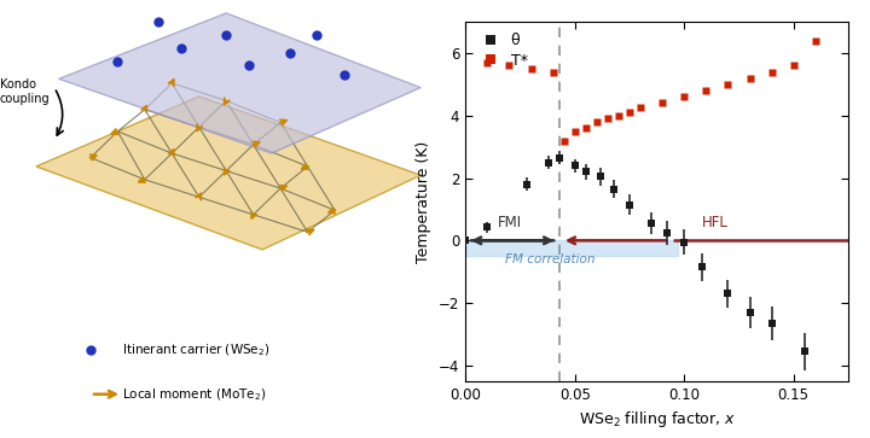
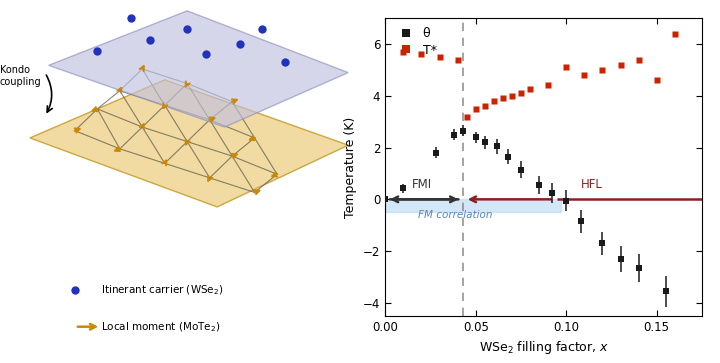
T*/0.10: 4.60 -> 5.10
T*/0.15: 5.60 -> 4.60
